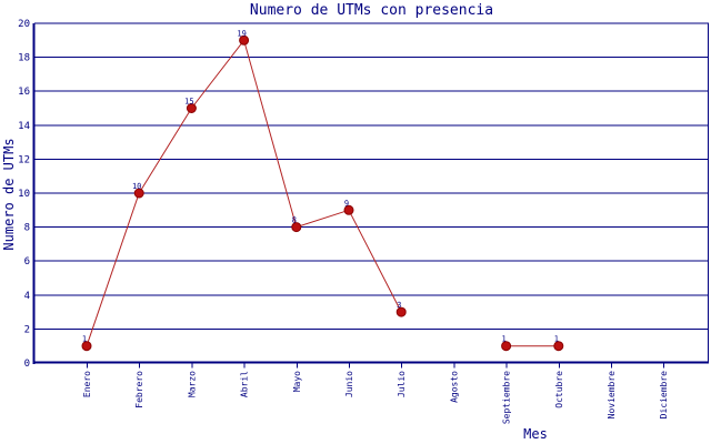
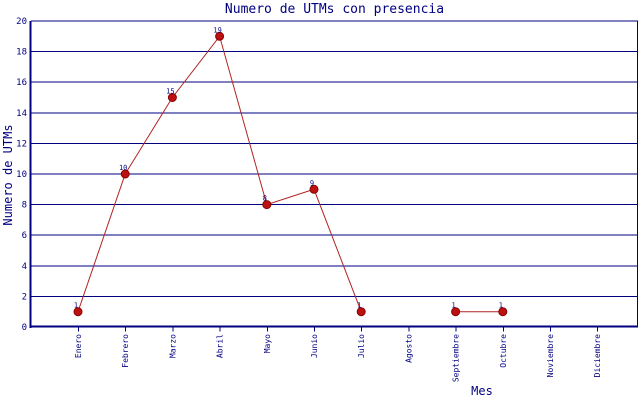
Julio: 3 -> 1
